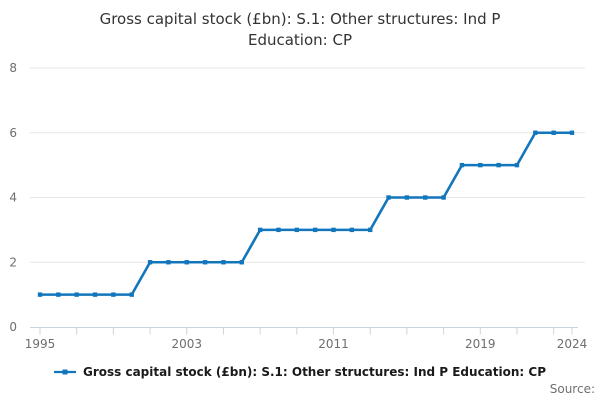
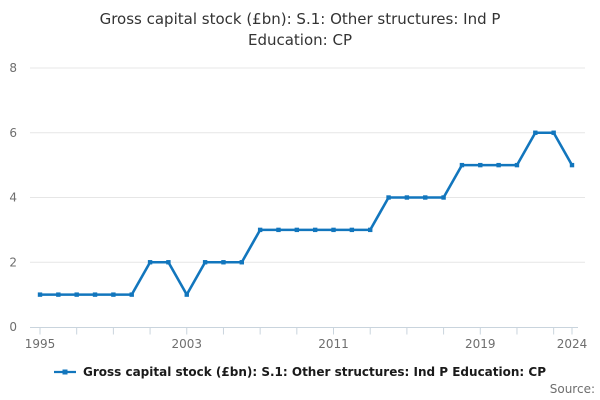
2003: 2 -> 1
2024: 6 -> 5
